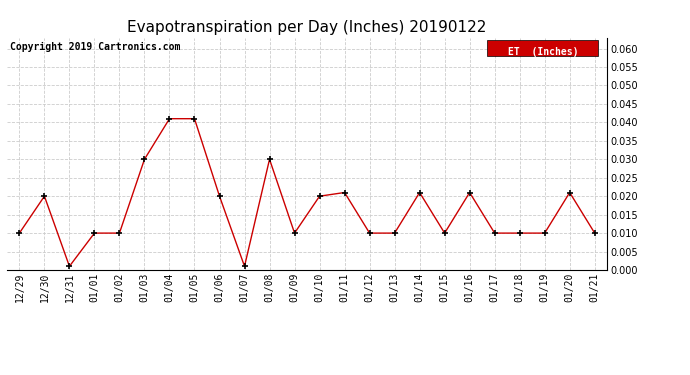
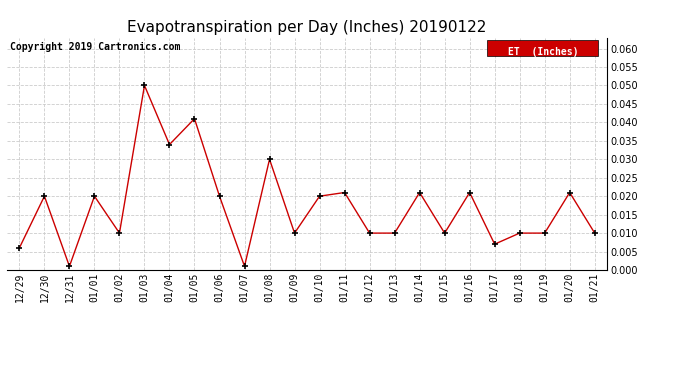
12/29: 0.010 -> 0.006
01/01: 0.010 -> 0.020
01/03: 0.030 -> 0.050
01/04: 0.041 -> 0.034
01/17: 0.010 -> 0.007
